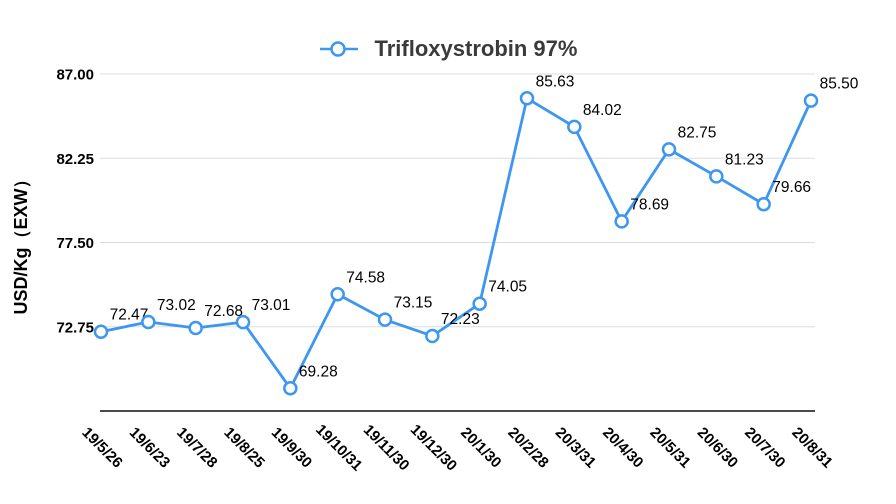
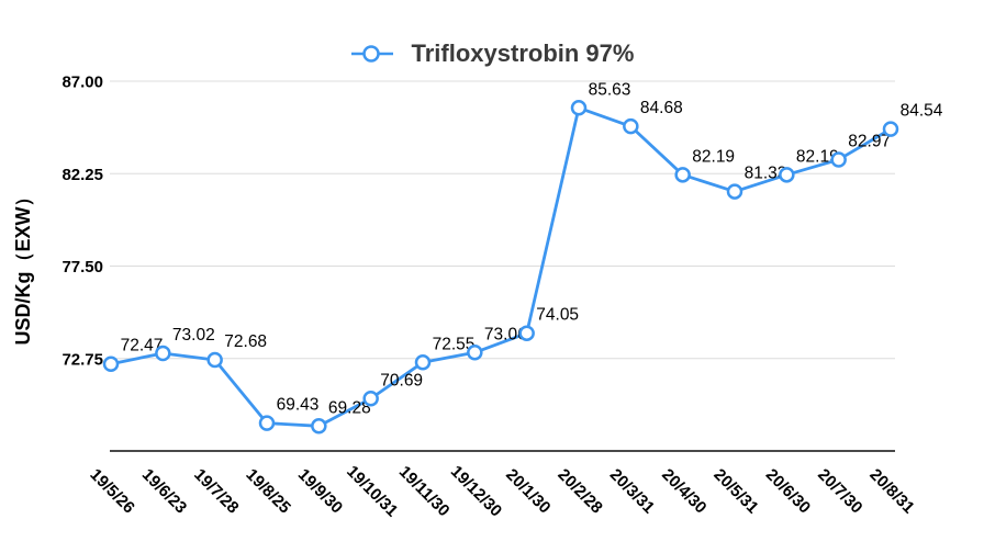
19/8/25: 73.01 -> 69.43
19/10/31: 74.58 -> 70.69
19/11/30: 73.15 -> 72.55
19/12/30: 72.23 -> 73.06
20/3/31: 84.02 -> 84.68
20/4/30: 78.69 -> 82.19
20/5/31: 82.75 -> 81.33
20/6/30: 81.23 -> 82.19
20/7/30: 79.66 -> 82.97
20/8/31: 85.50 -> 84.54
